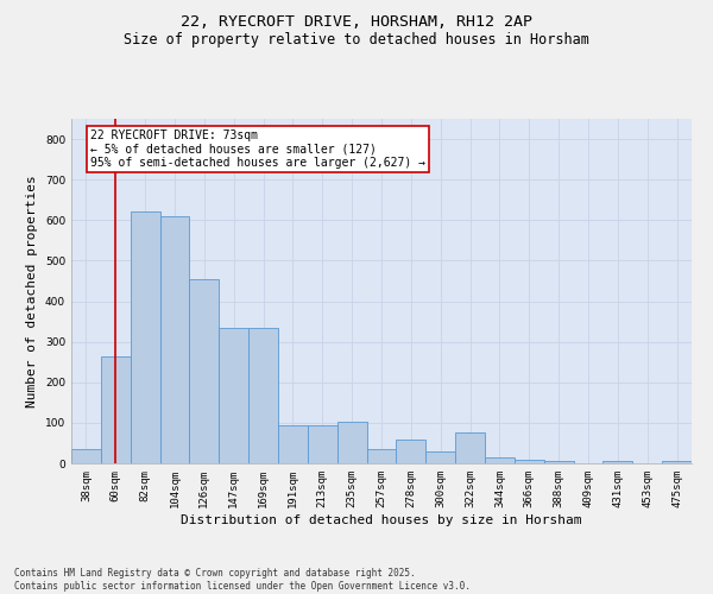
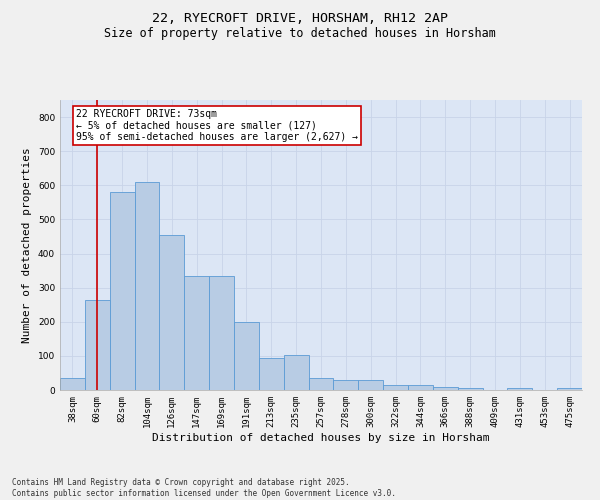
82sqm: 620 -> 580
191sqm: 95 -> 200
278sqm: 60 -> 30
322sqm: 75 -> 15
